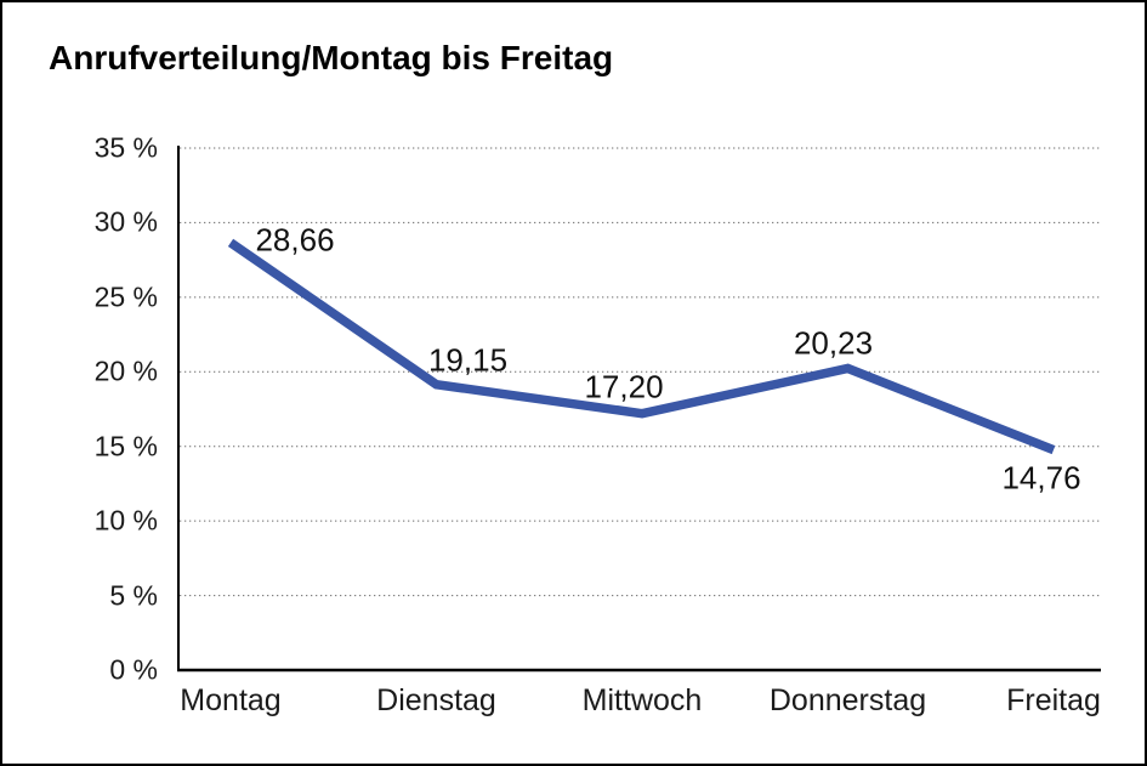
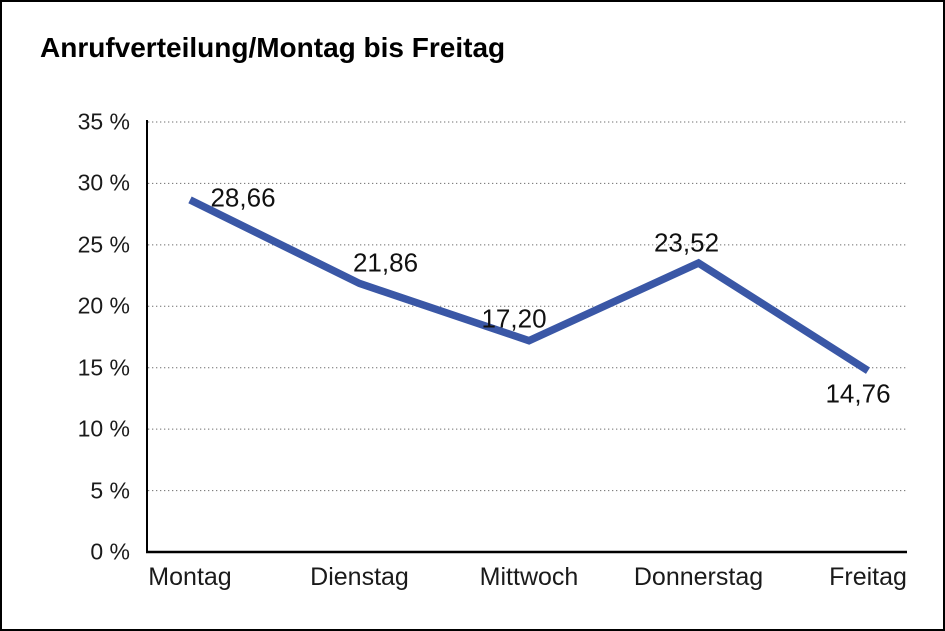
Dienstag: 19,15 -> 21,86
Donnerstag: 20,23 -> 23,52
